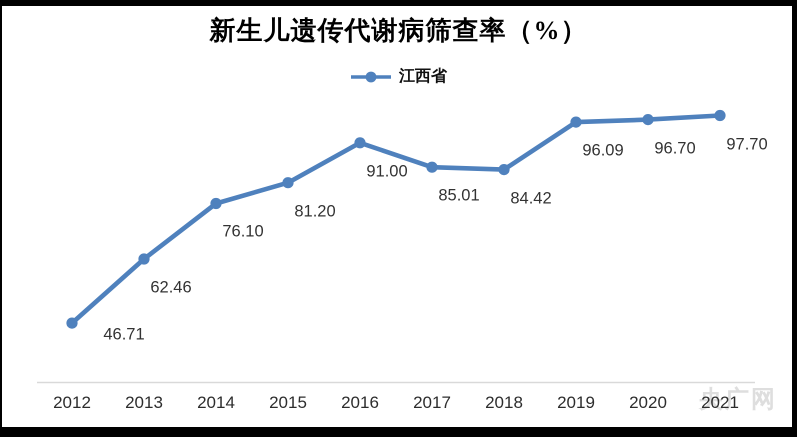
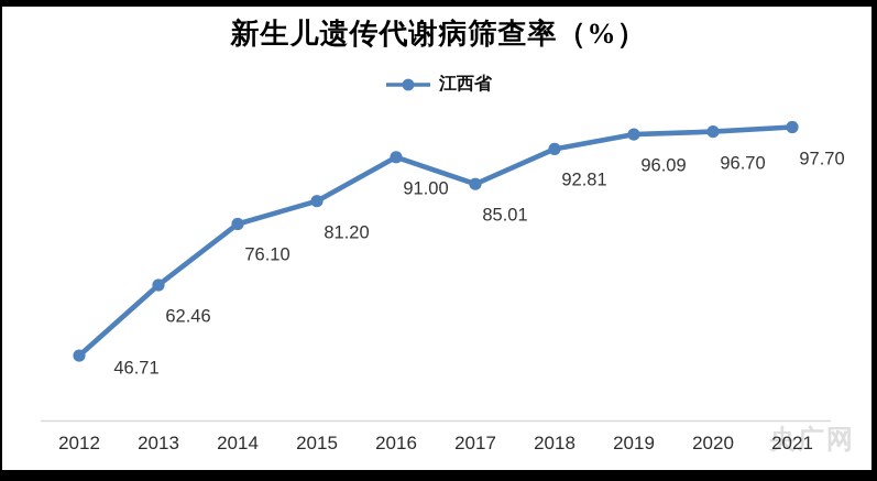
2018: 84.42 -> 92.81
